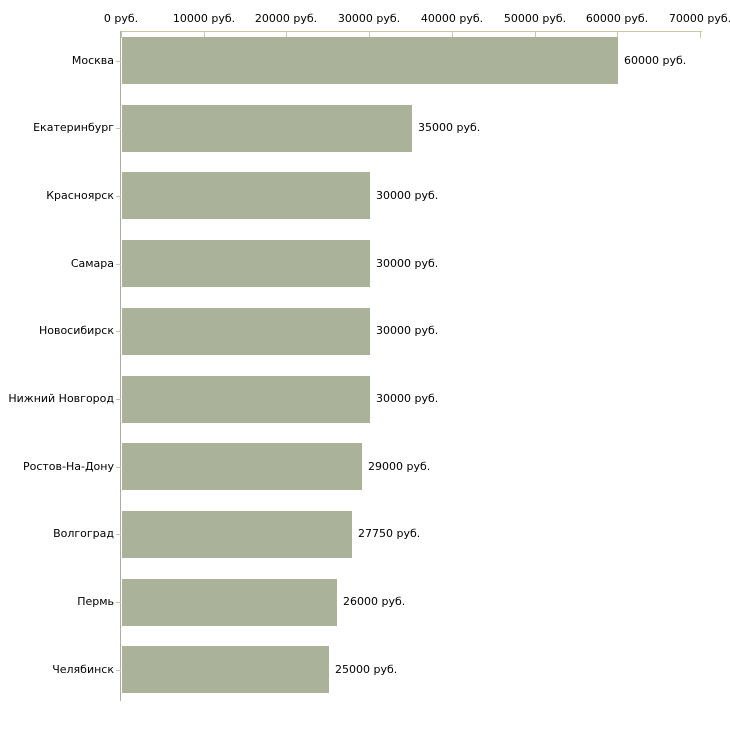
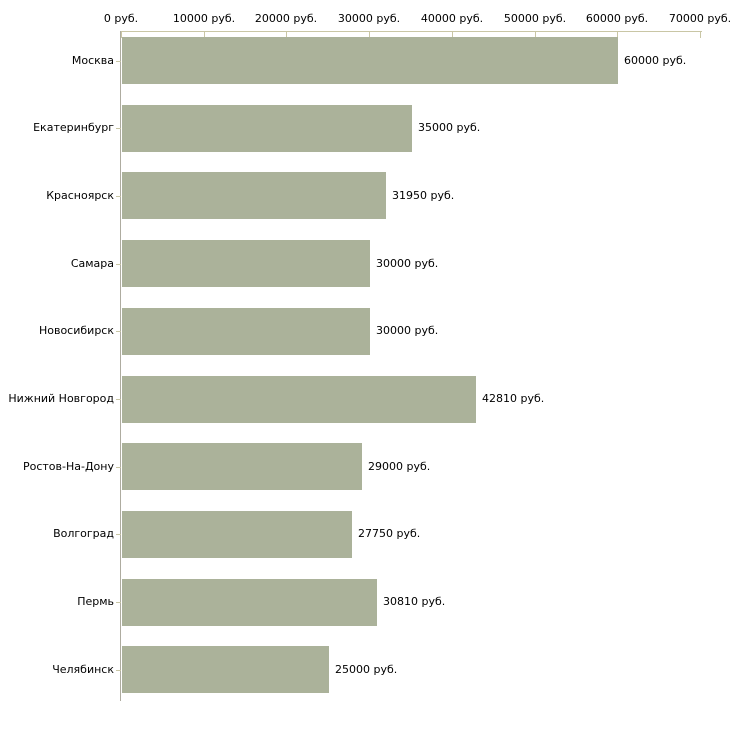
Красноярск: 30000 -> 31950
Нижний Новгород: 30000 -> 42810
Пермь: 26000 -> 30810
